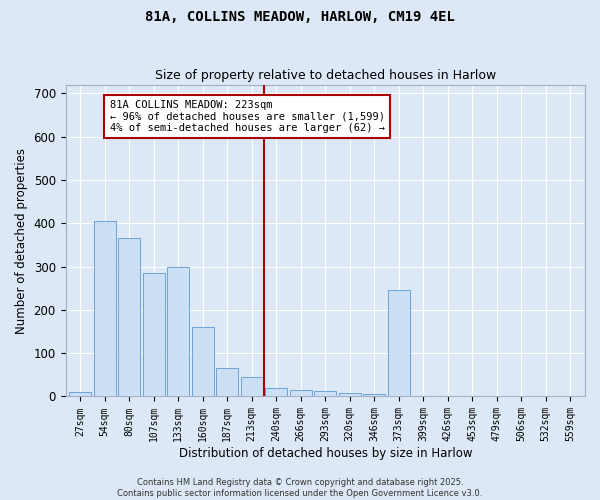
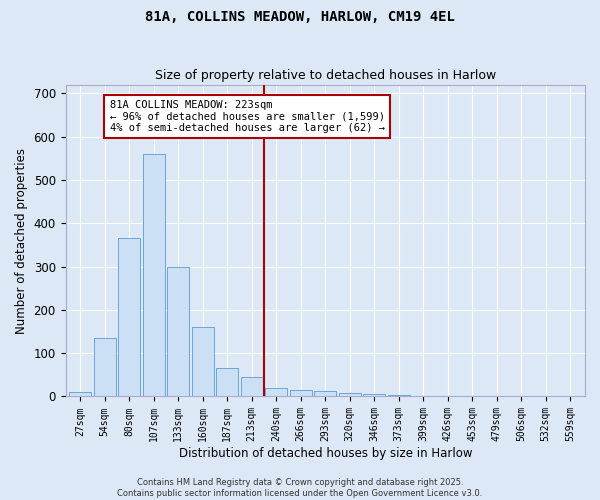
54sqm: 405 -> 135
107sqm: 285 -> 560
373sqm: 245 -> 3
